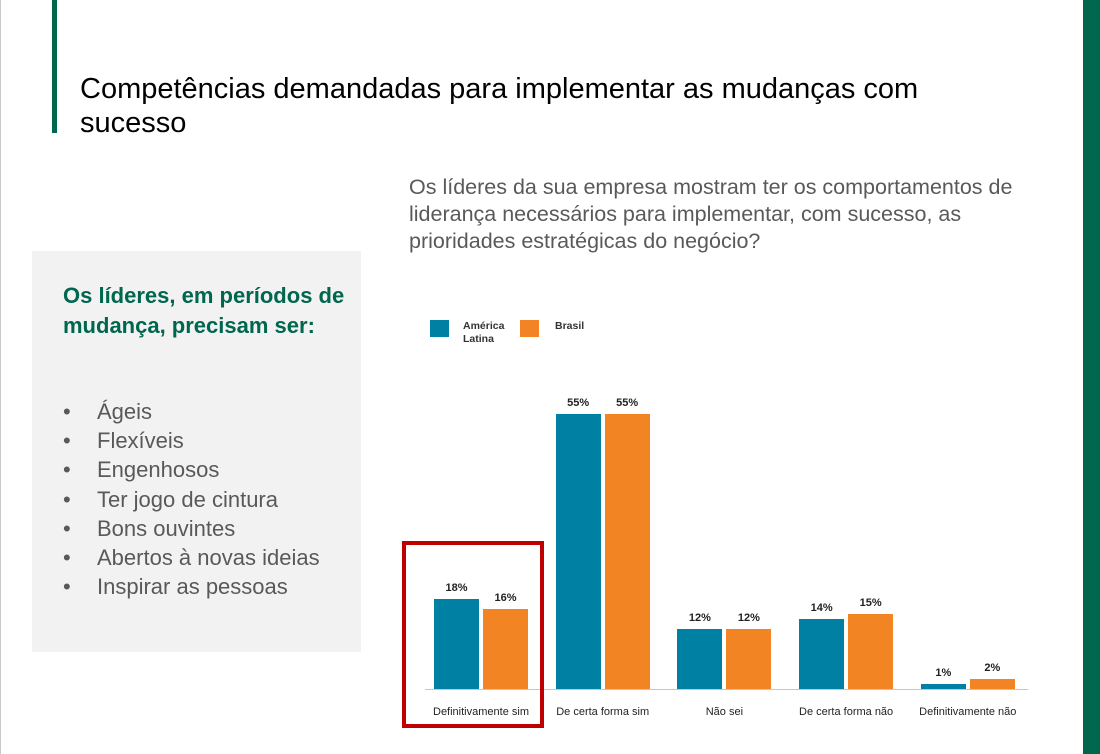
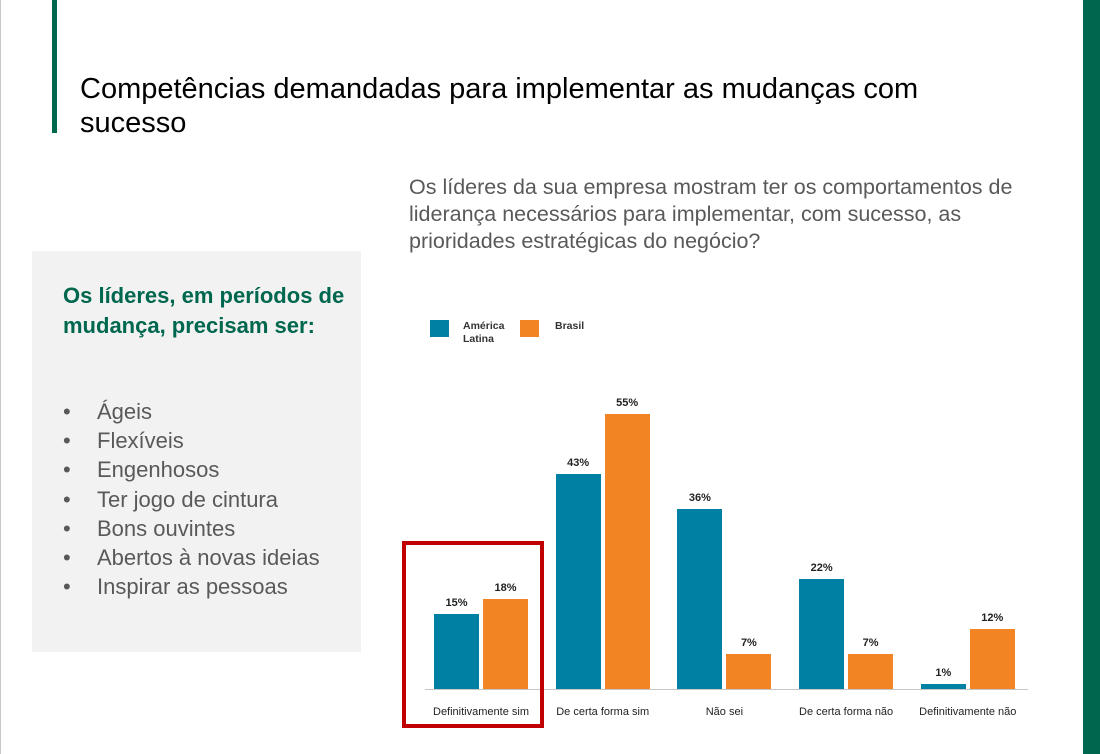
América Latina/Definitivamente sim: 18% -> 15%
Brasil/Definitivamente sim: 16% -> 18%
América Latina/De certa forma sim: 55% -> 43%
América Latina/Não sei: 12% -> 36%
Brasil/Não sei: 12% -> 7%
América Latina/De certa forma não: 14% -> 22%
Brasil/De certa forma não: 15% -> 7%
Brasil/Definitivamente não: 2% -> 12%
